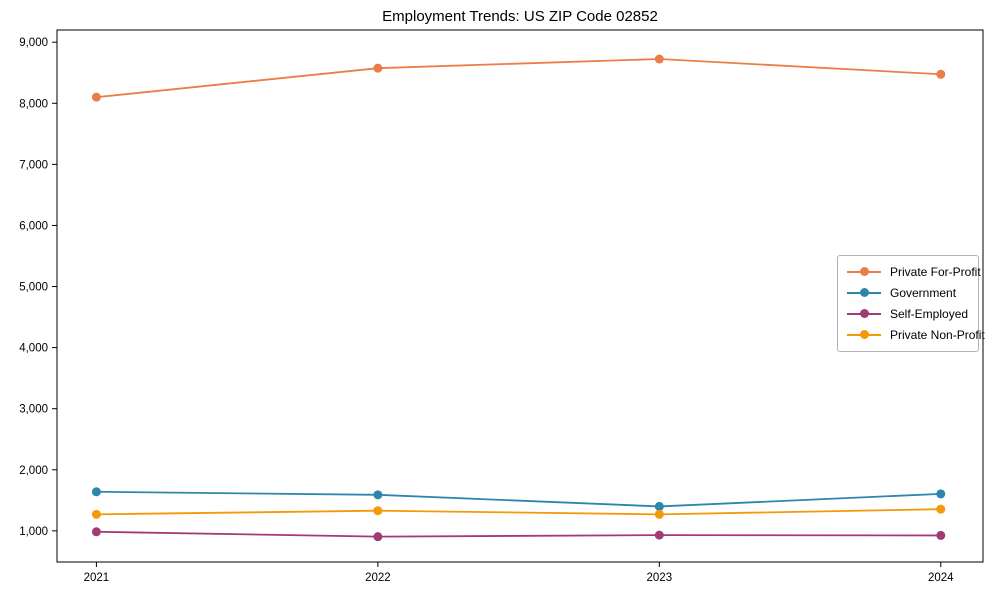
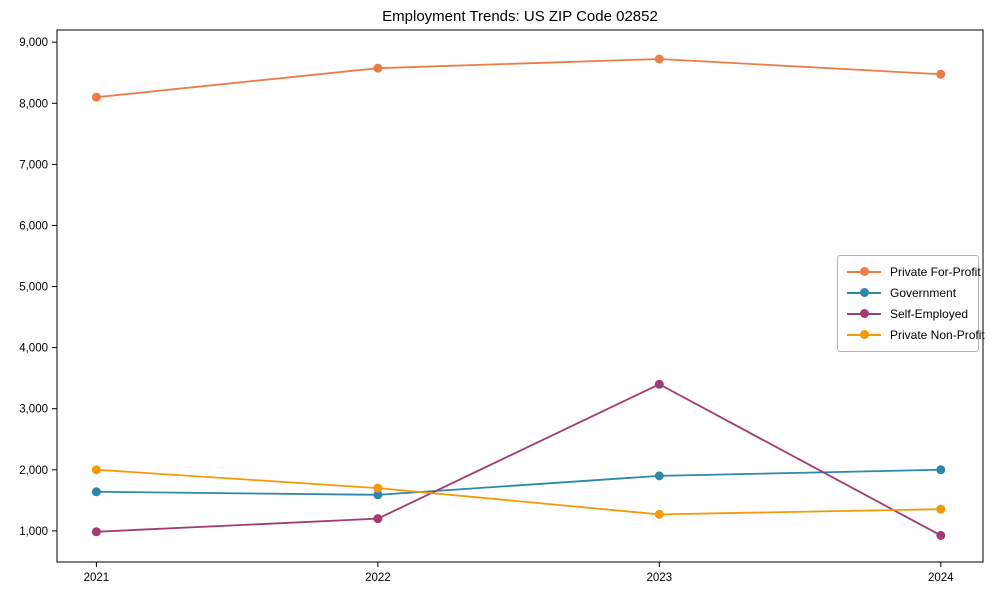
Private Non-Profit/2021: 1300 -> 2000
Self-Employed/2022: 900 -> 1200
Private Non-Profit/2022: 1300 -> 1700
Government/2023: 1400 -> 1900
Self-Employed/2023: 900 -> 3400
Government/2024: 1600 -> 2000
